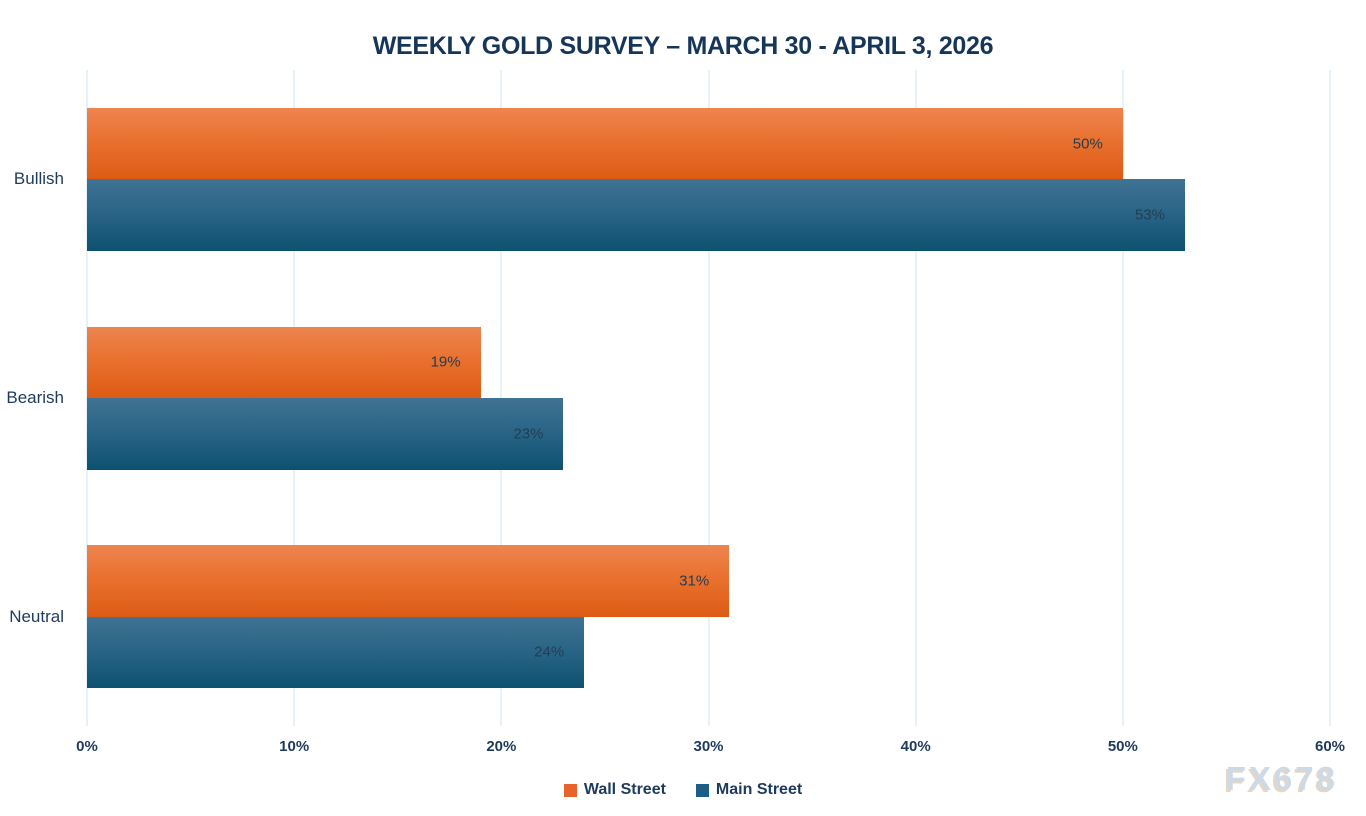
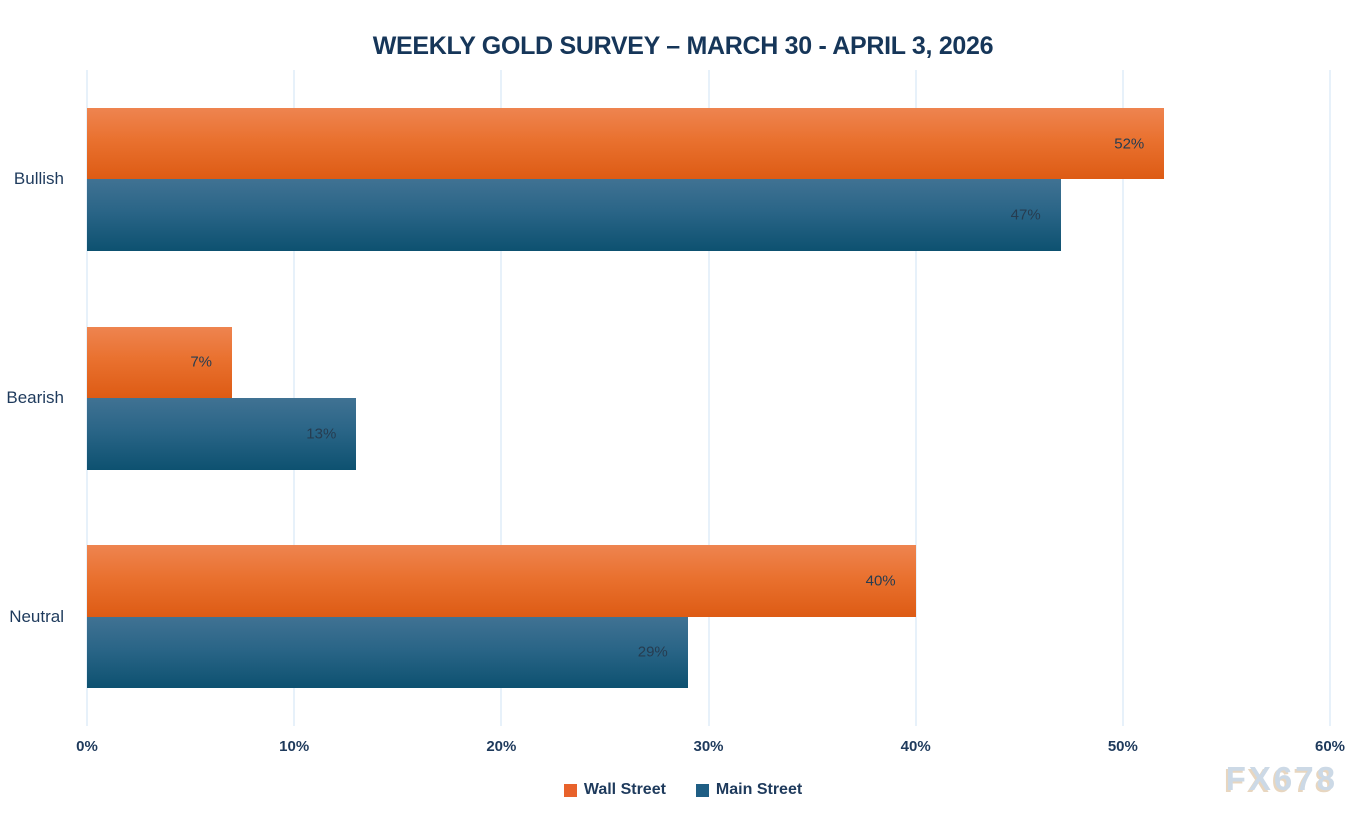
Wall Street/Bullish: 50% -> 52%
Main Street/Bullish: 53% -> 47%
Wall Street/Bearish: 19% -> 7%
Main Street/Bearish: 23% -> 13%
Wall Street/Neutral: 31% -> 40%
Main Street/Neutral: 24% -> 29%
